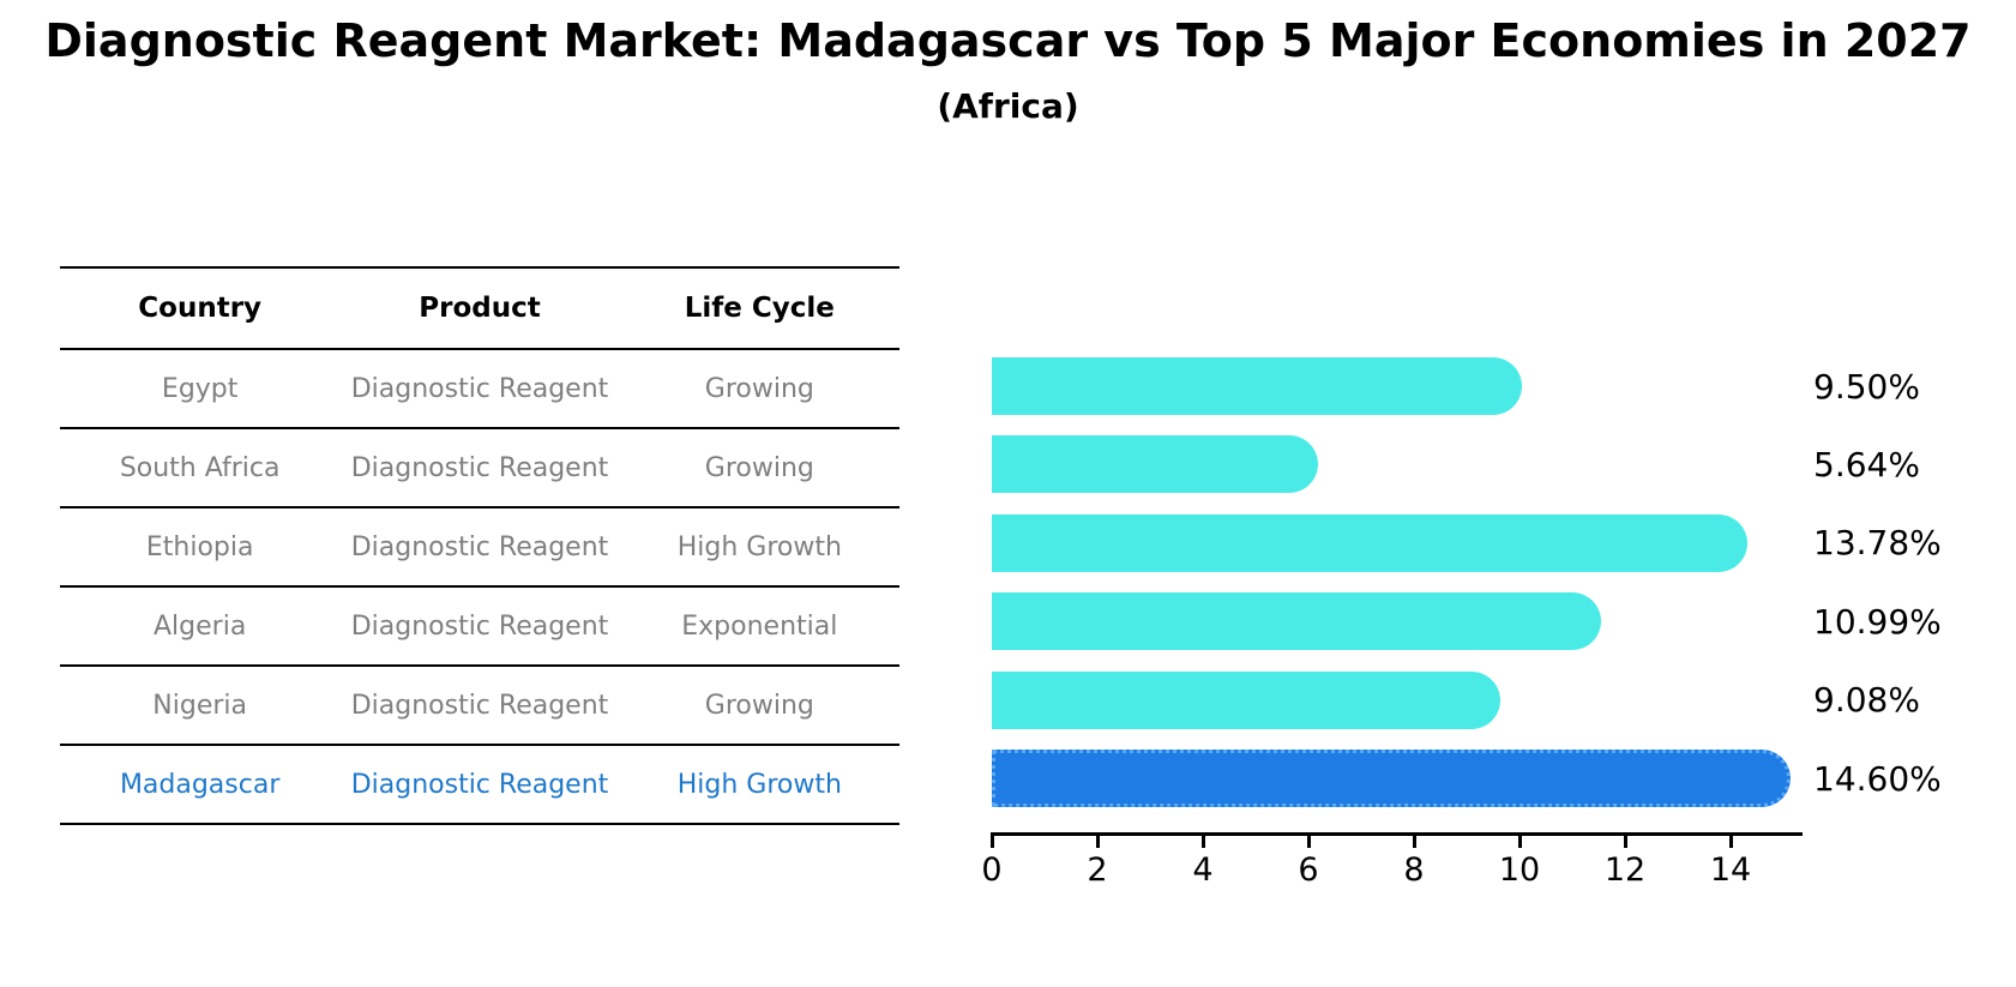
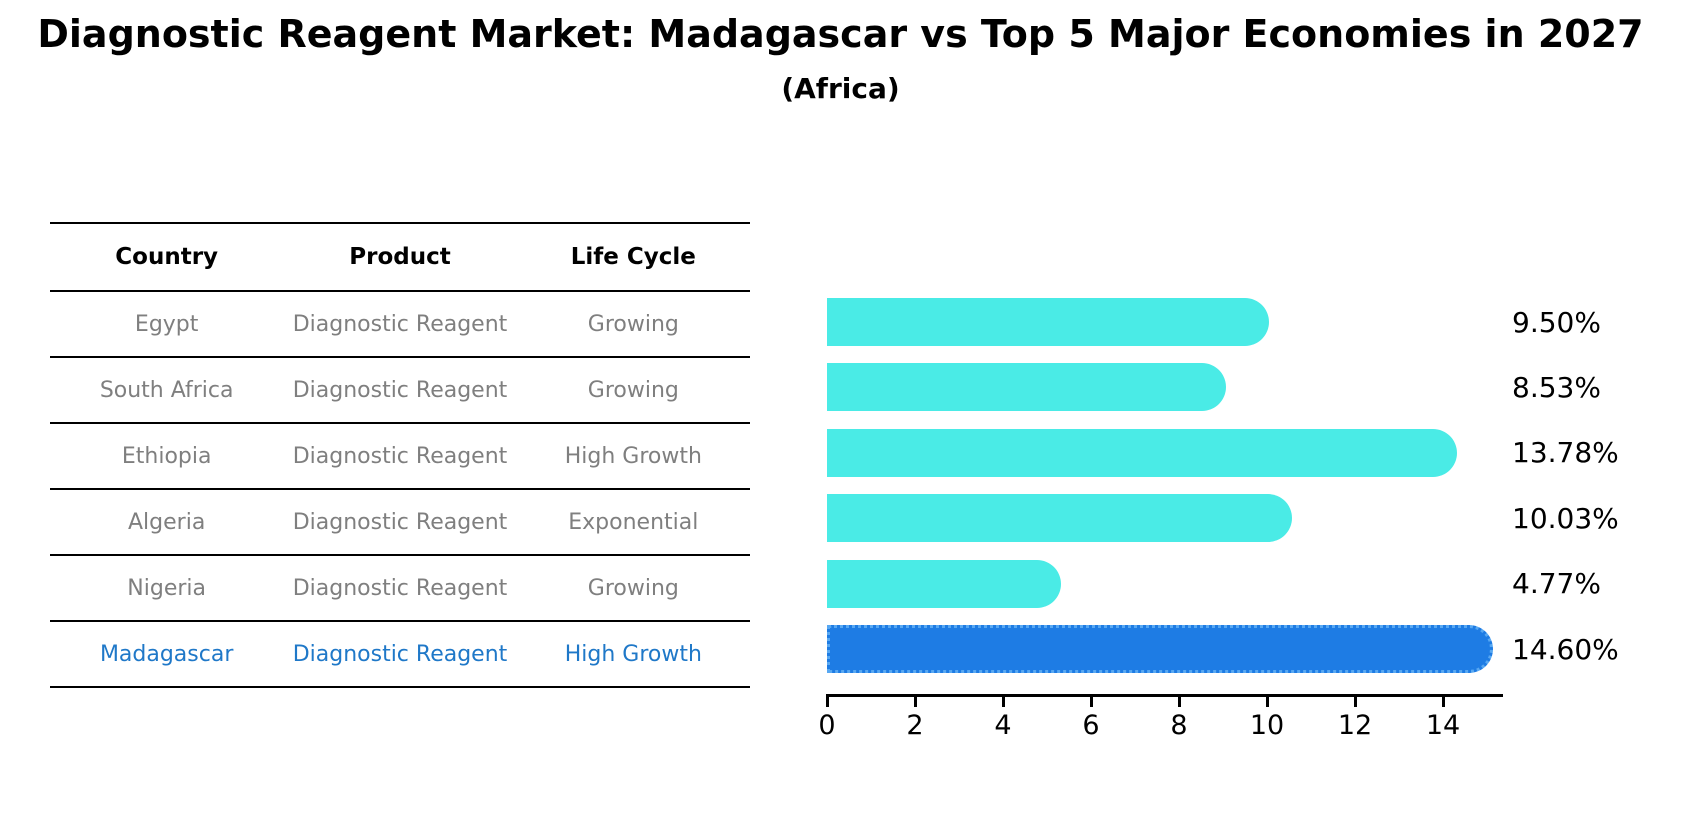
South Africa: 5.64% -> 8.53%
Algeria: 10.99% -> 10.03%
Nigeria: 9.08% -> 4.77%
